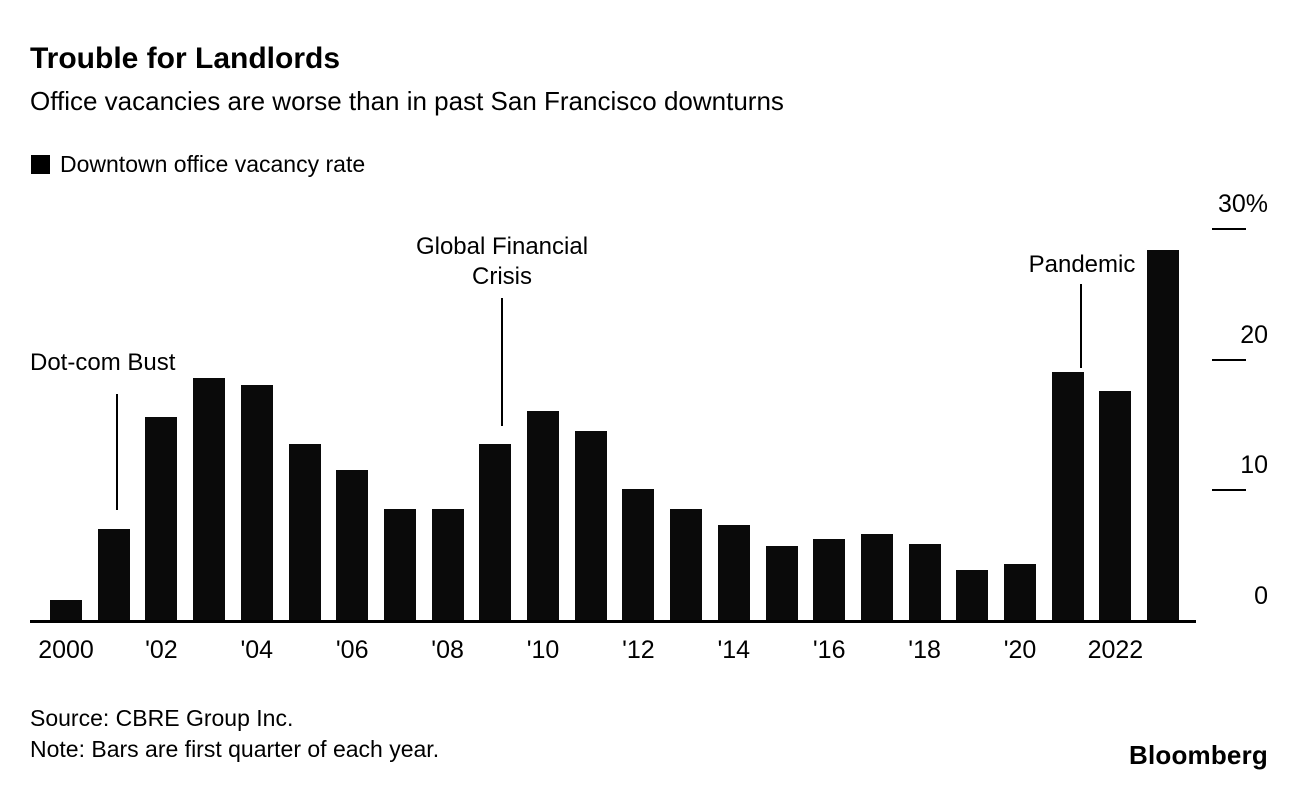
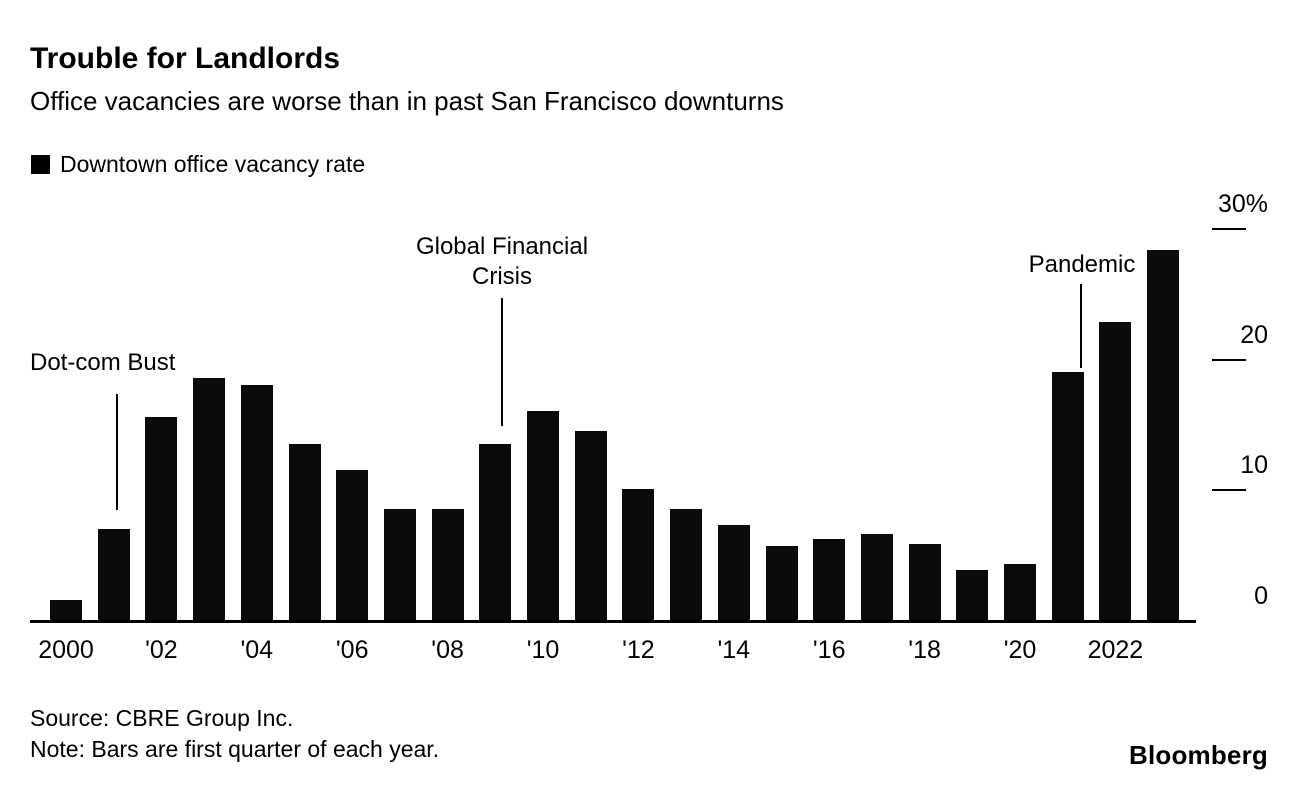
2022: 17.5% -> 22.8%
